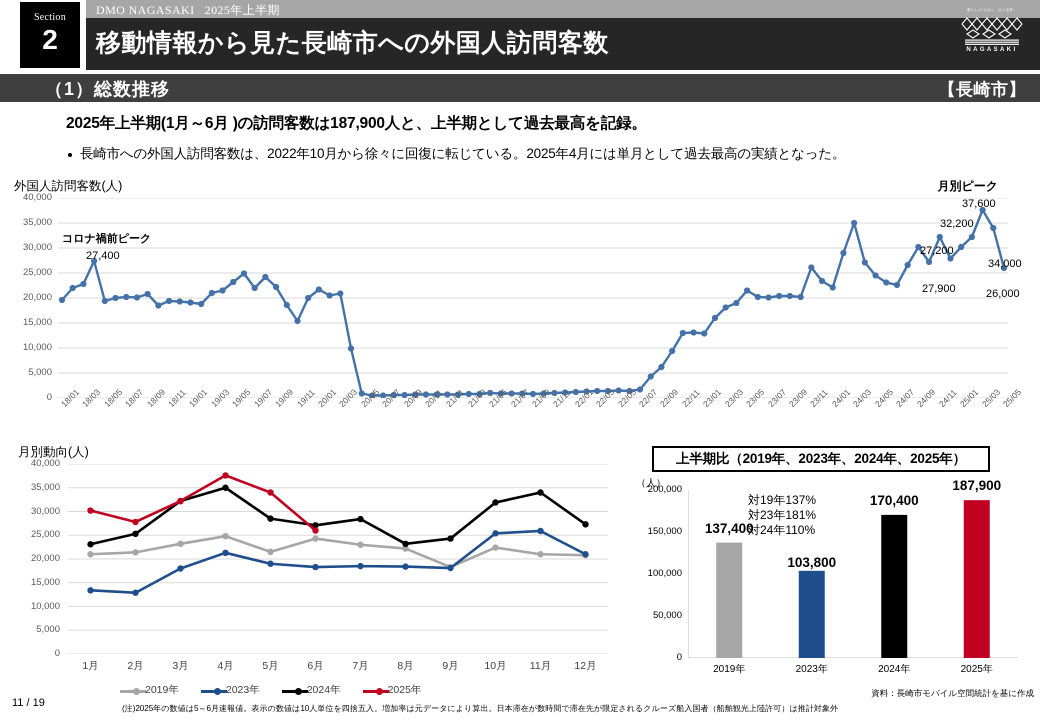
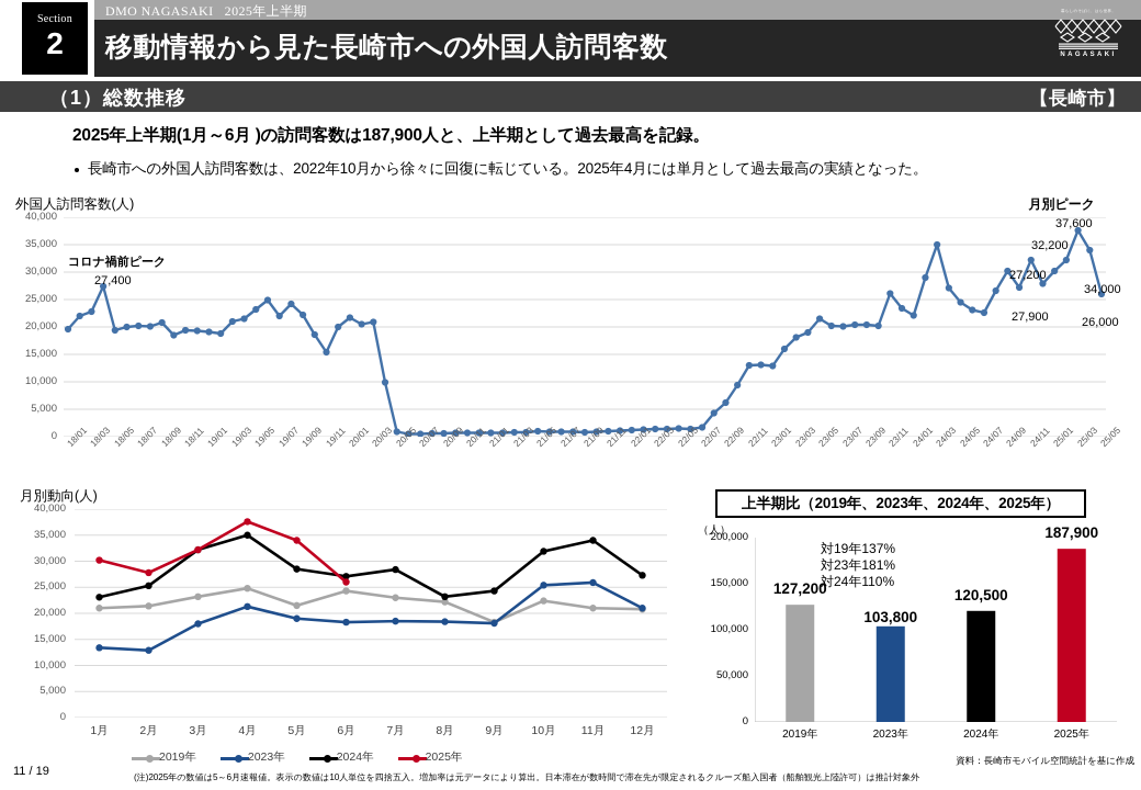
上半期比（2019年、2023年、2024年、2025年）/2019年: 137,400 -> 127,200
上半期比（2019年、2023年、2024年、2025年）/2024年: 170,400 -> 120,500
